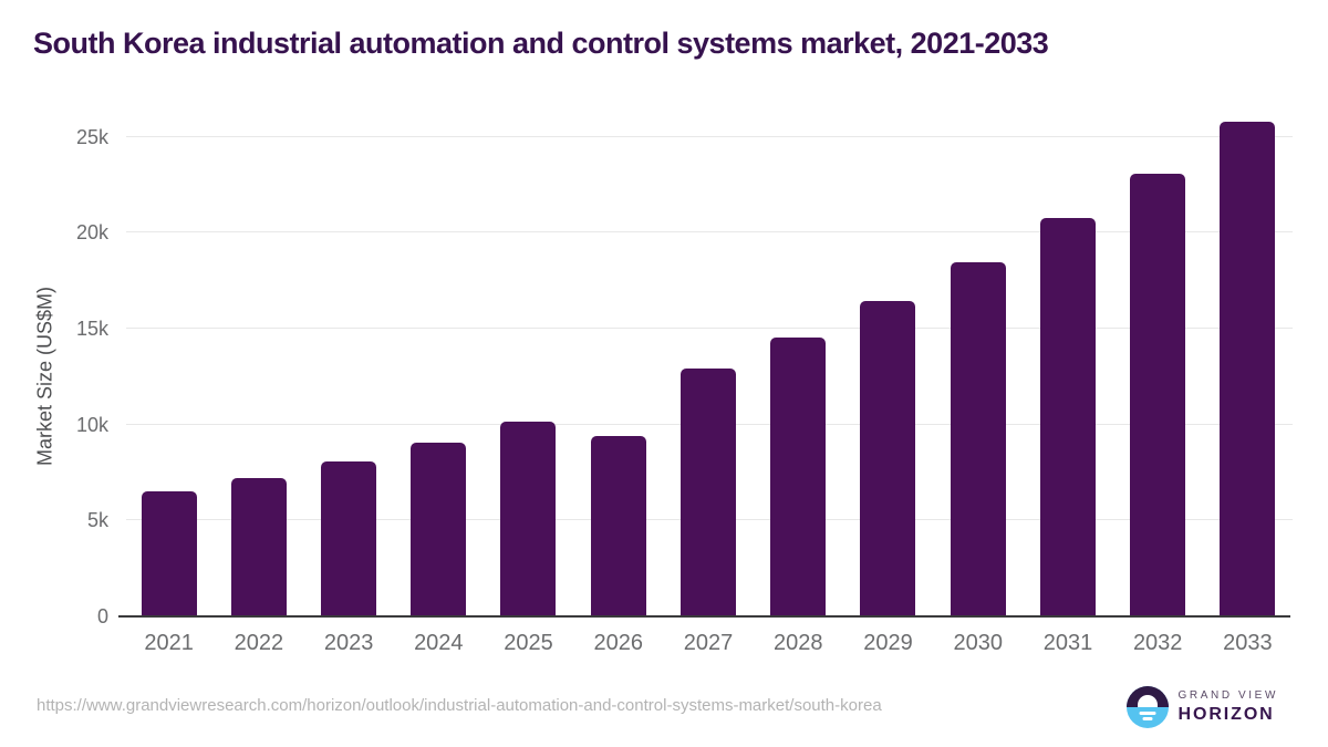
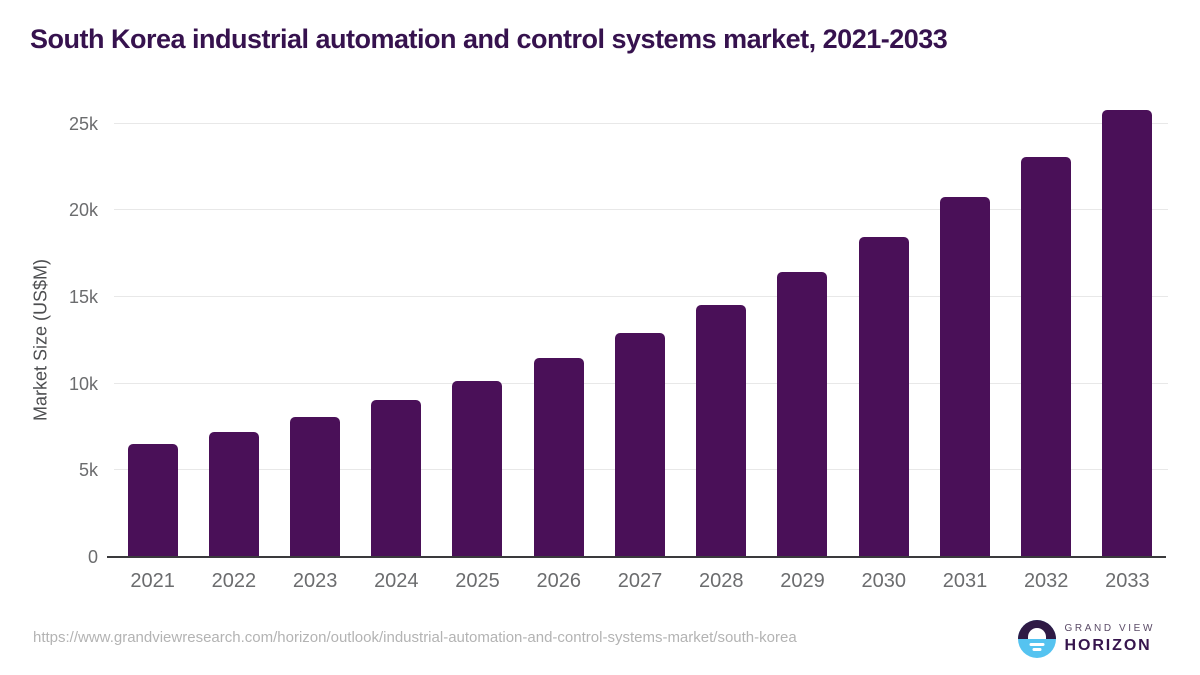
2026: 9.4k -> 11.5k
